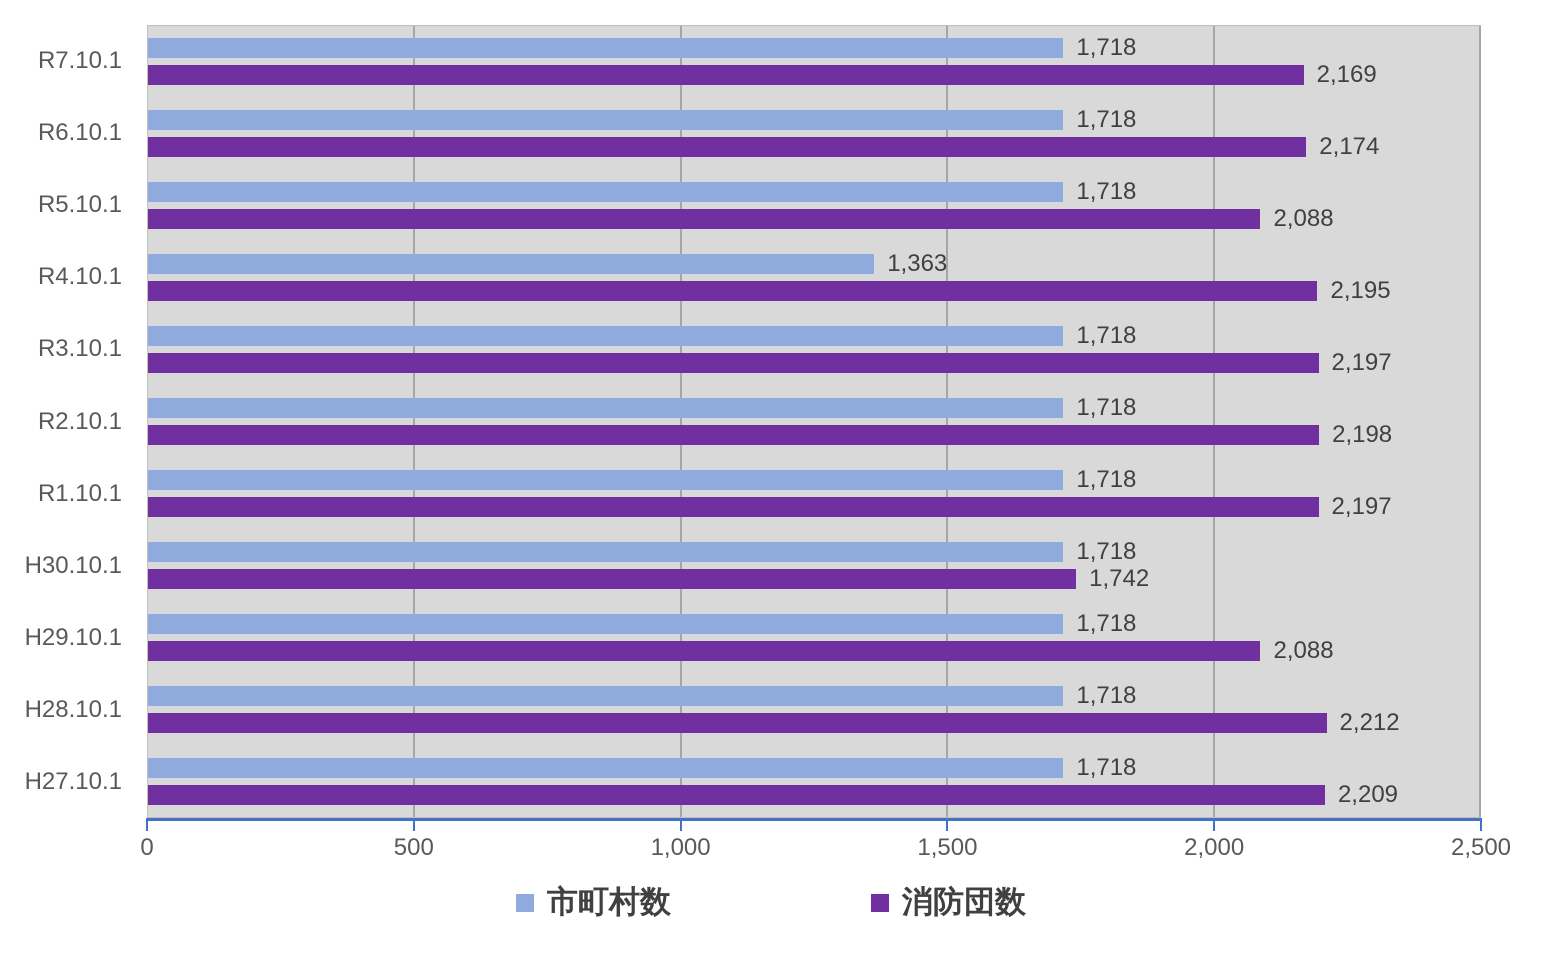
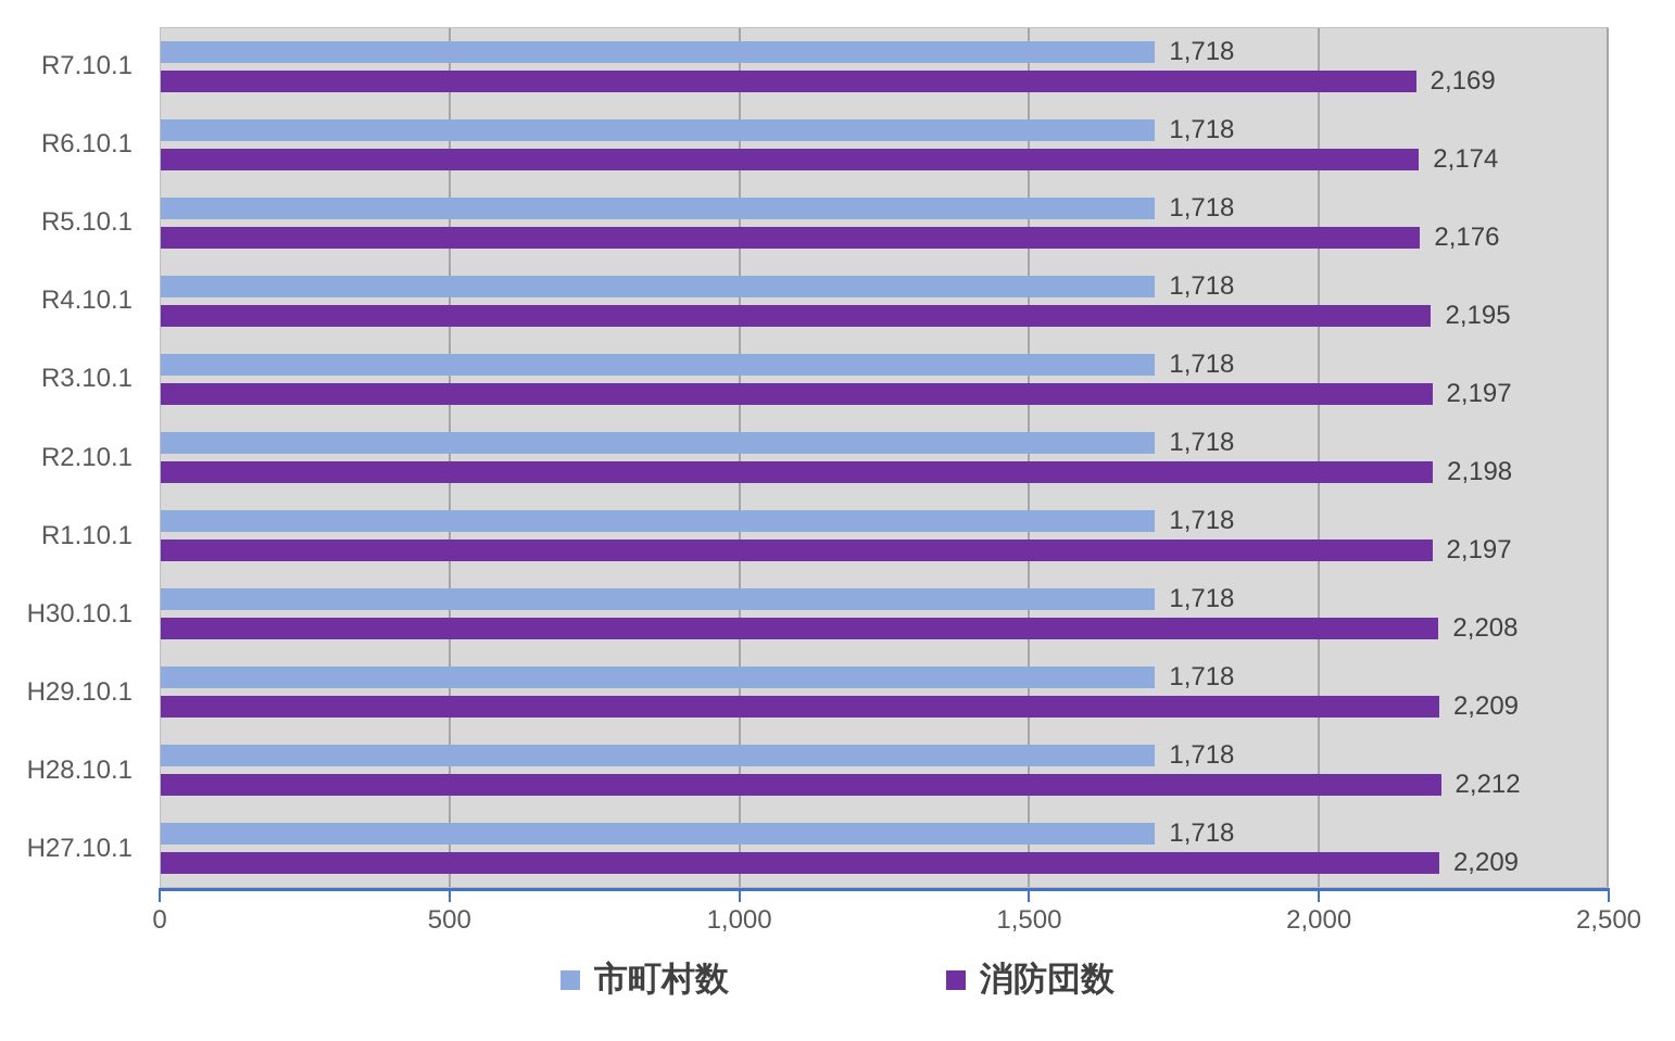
消防団数/R5.10.1: 2,088 -> 2,176
市町村数/R4.10.1: 1,363 -> 1,718
消防団数/H30.10.1: 1,742 -> 2,208
消防団数/H29.10.1: 2,088 -> 2,209
